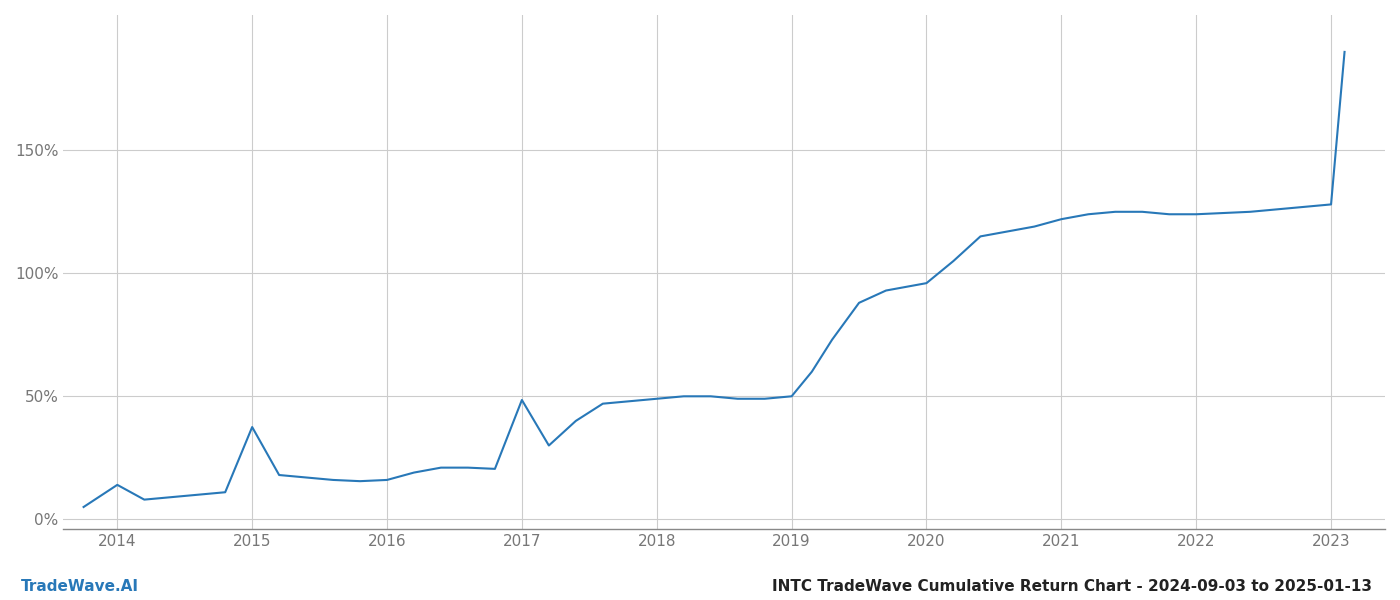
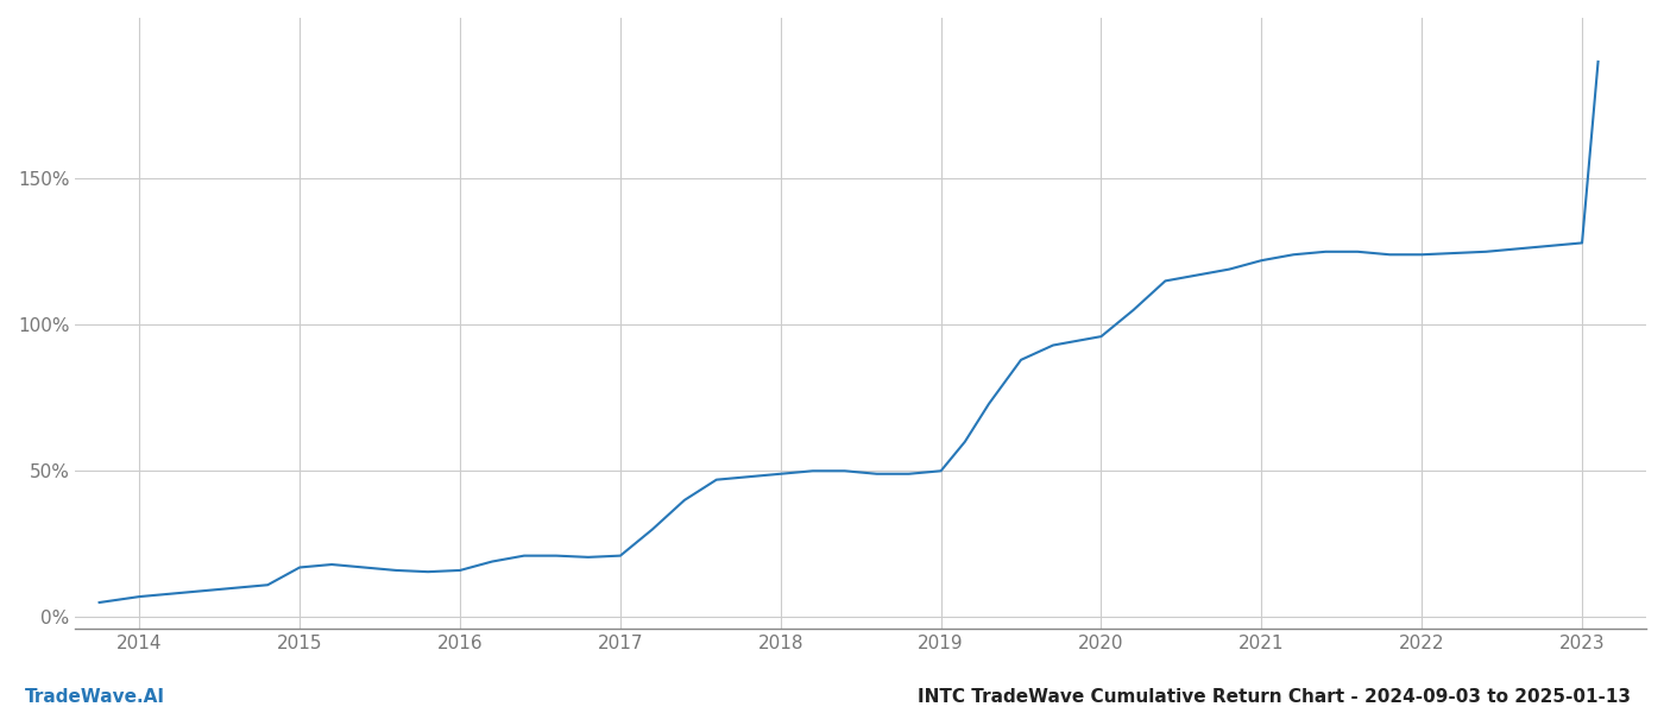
2014: 14.0% -> 7.0%
2015: 37.5% -> 17.0%
2017: 48.5% -> 21.0%
